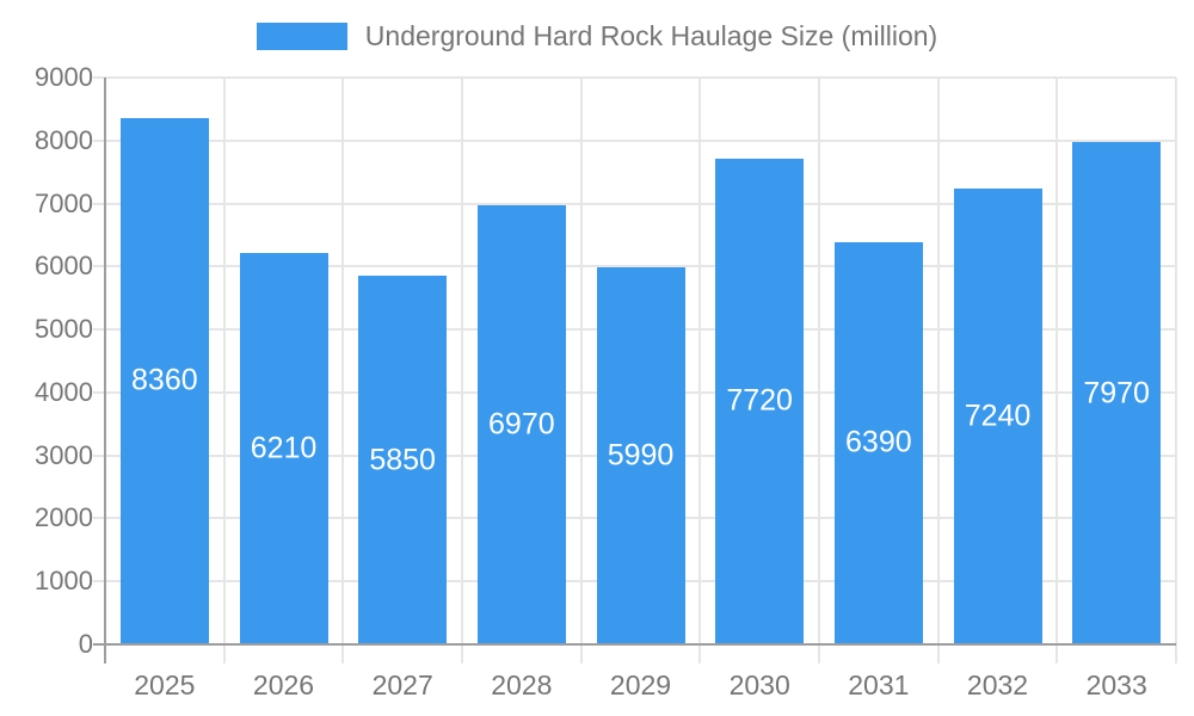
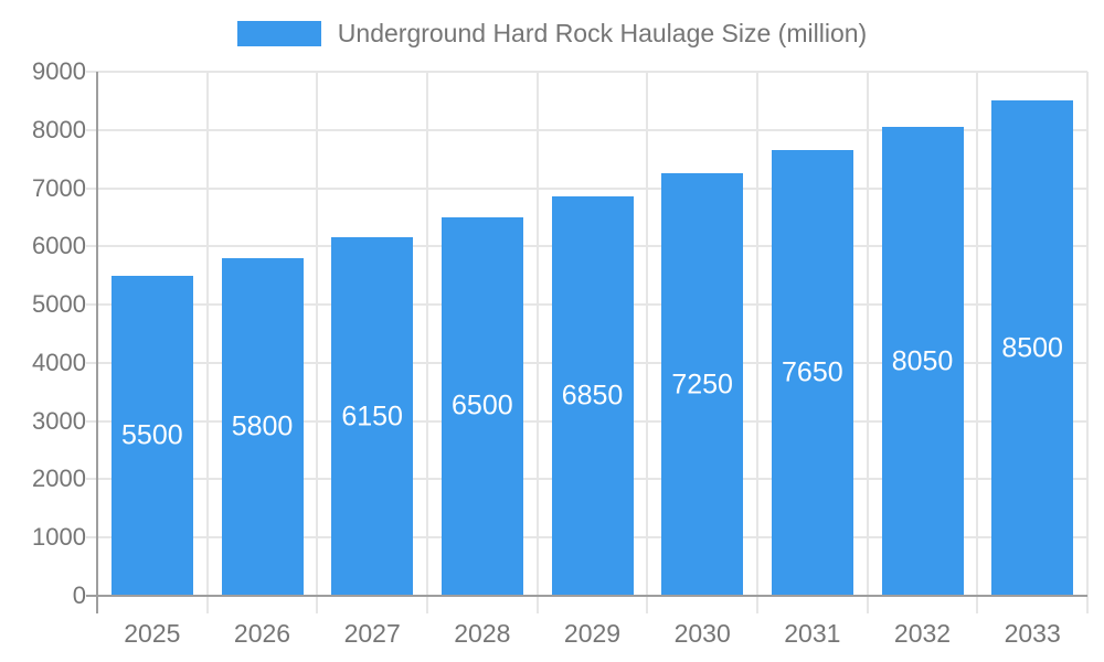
2025: 8360 -> 5500
2026: 6210 -> 5800
2027: 5850 -> 6150
2028: 6970 -> 6500
2029: 5990 -> 6850
2030: 7720 -> 7250
2031: 6390 -> 7650
2032: 7240 -> 8050
2033: 7970 -> 8500
